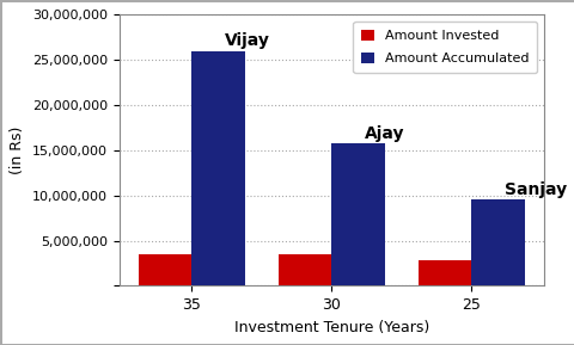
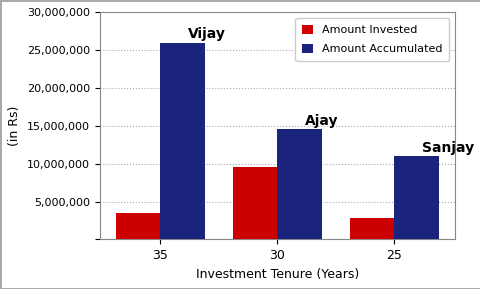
Amount Invested/30: 3,500,000 -> 9,600,000
Amount Accumulated/30: 15,800,000 -> 14,600,000
Amount Accumulated/25: 9,500,000 -> 11,000,000
